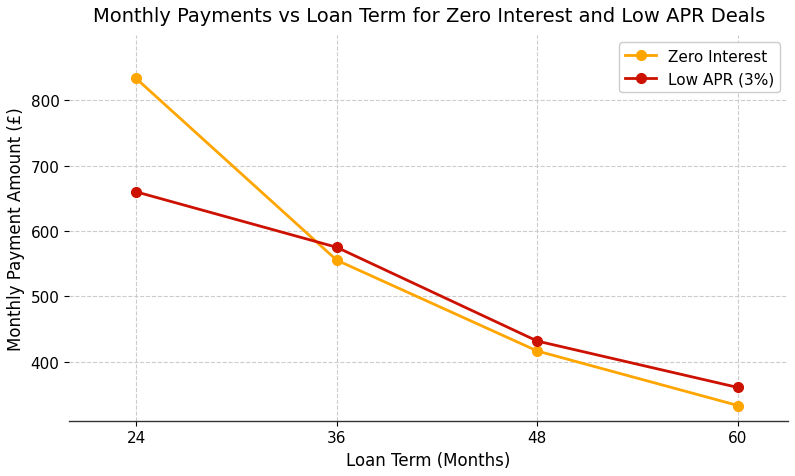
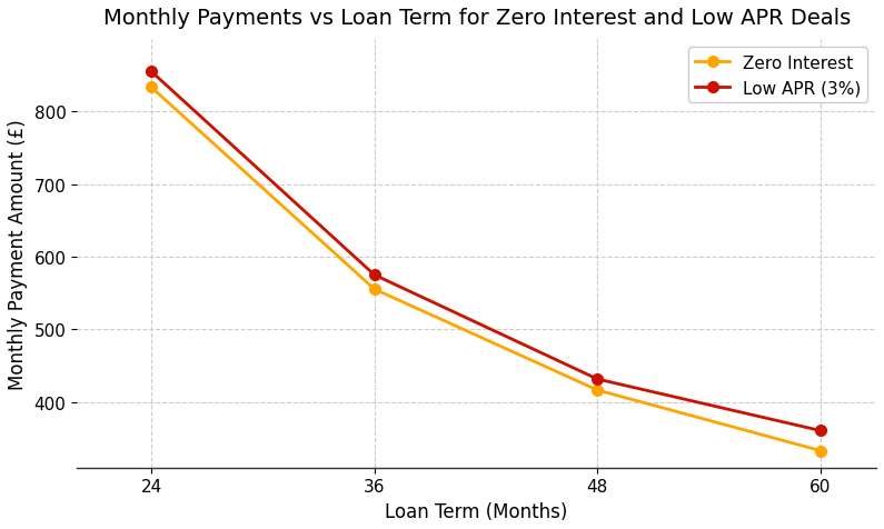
Low APR (3%)/24: 660 -> 855
